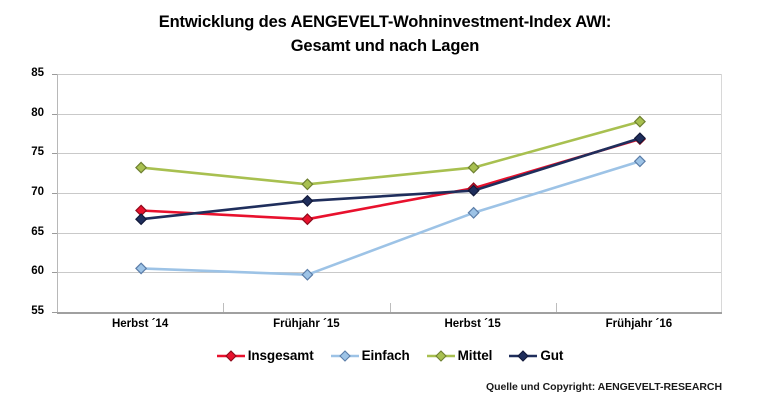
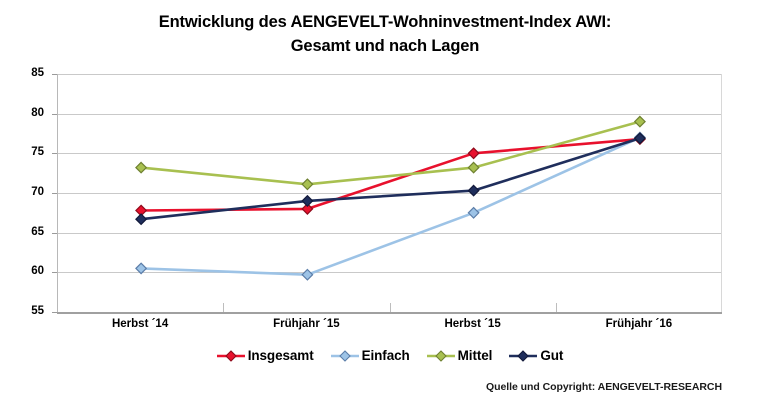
Insgesamt/Frühjahr ´15: 67 -> 68
Insgesamt/Herbst ´15: 71 -> 75
Einfach/Frühjahr ´16: 74 -> 77
